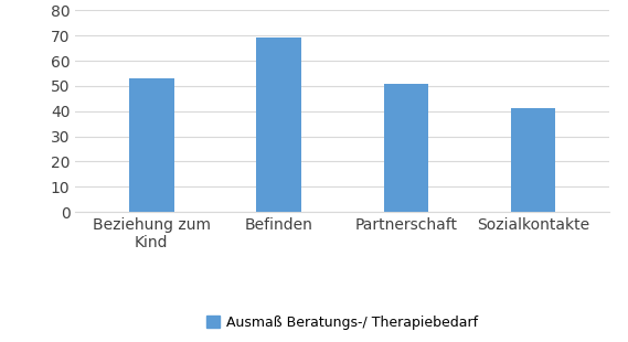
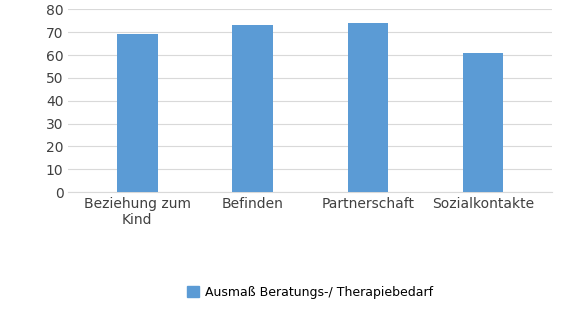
Beziehung zum Kind: 53 -> 69
Befinden: 69 -> 73
Partnerschaft: 51 -> 74
Sozialkontakte: 41 -> 61
